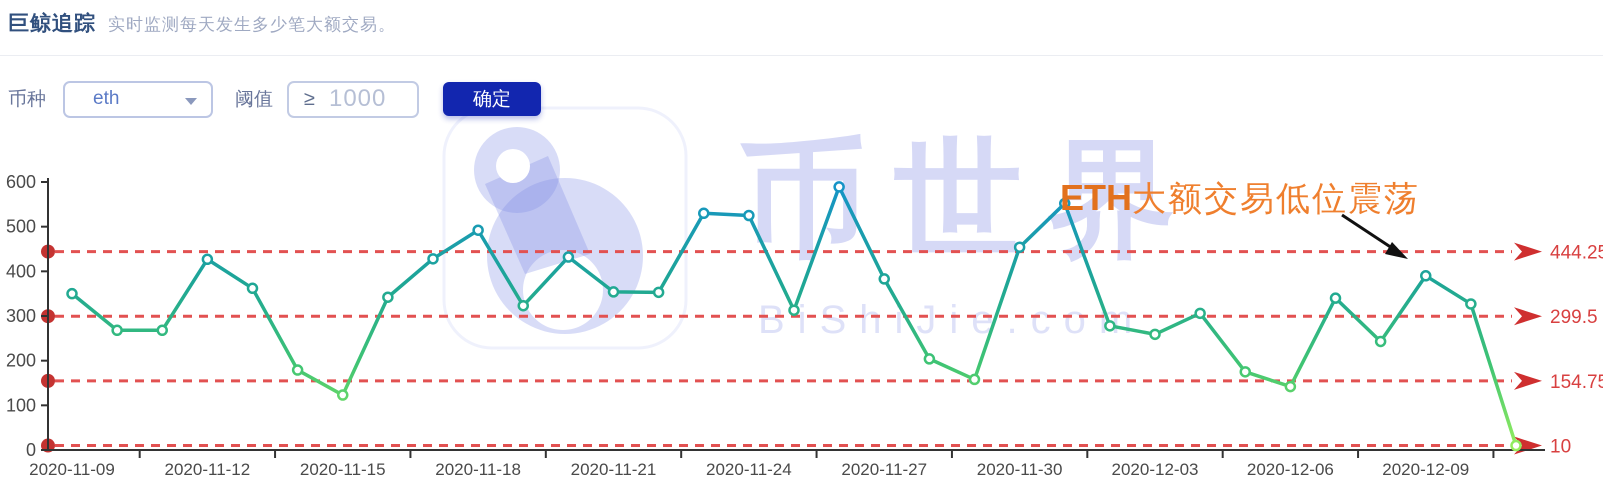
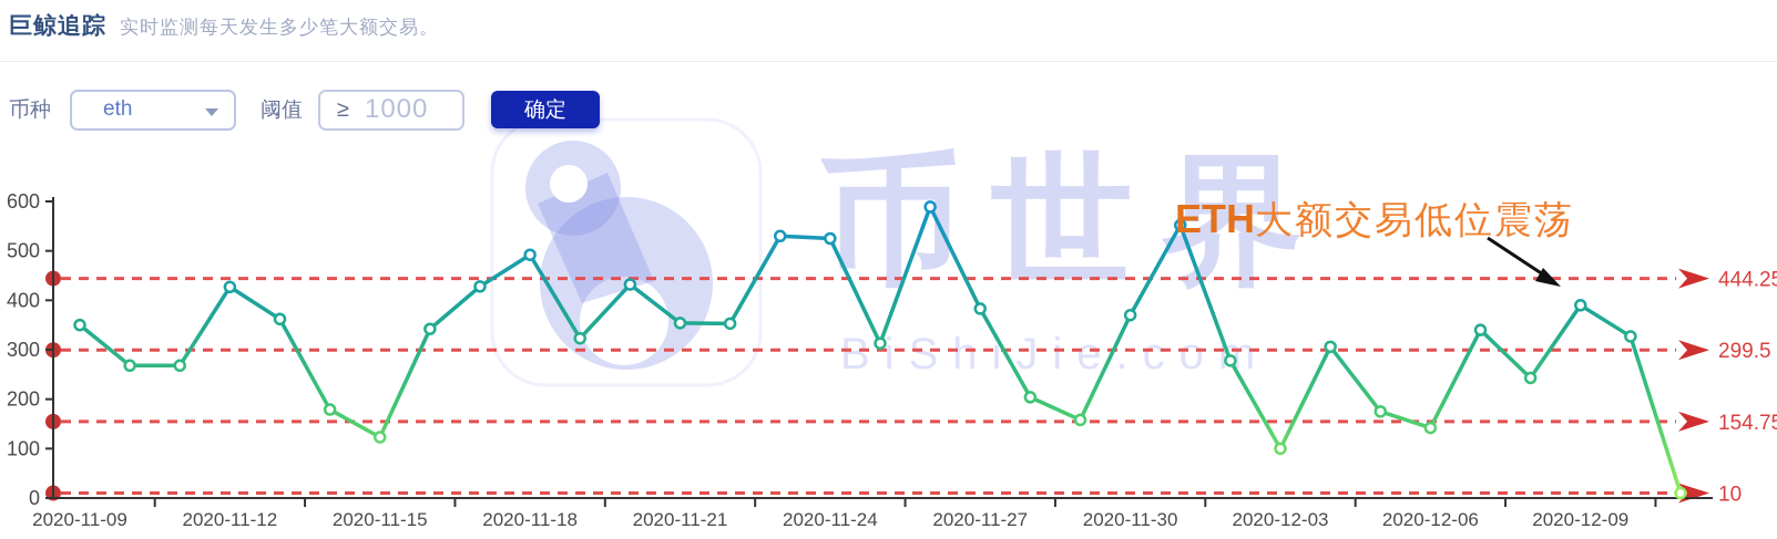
2020-11-30: 450 -> 370
2020-12-03: 260 -> 100
